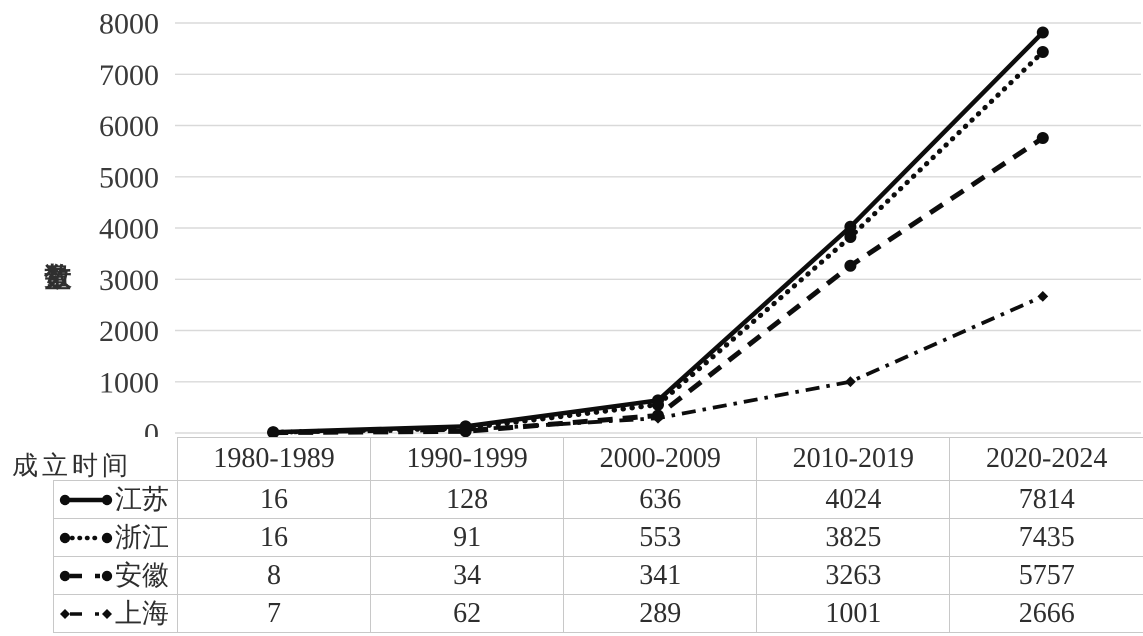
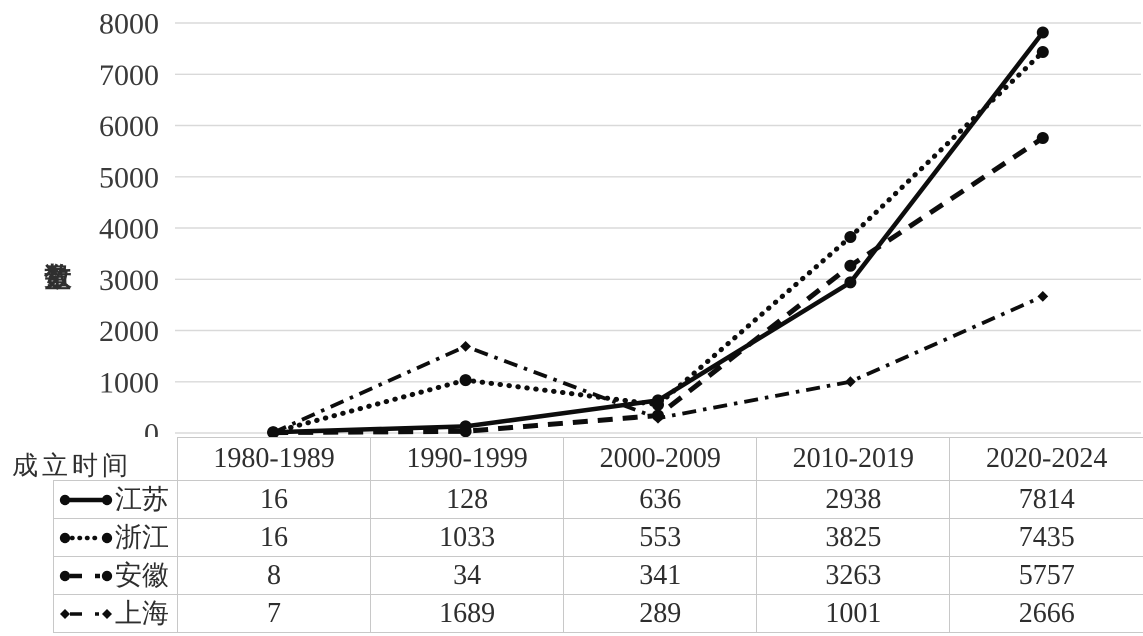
浙江/1990-1999: 91 -> 1033
上海/1990-1999: 62 -> 1689
江苏/2010-2019: 4024 -> 2938
